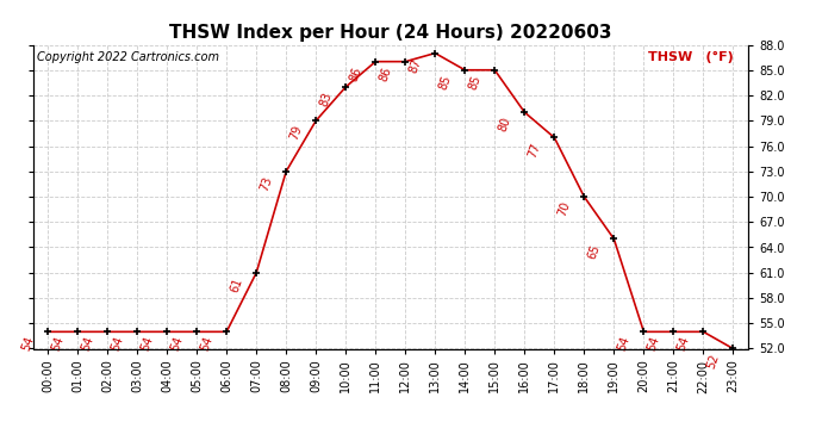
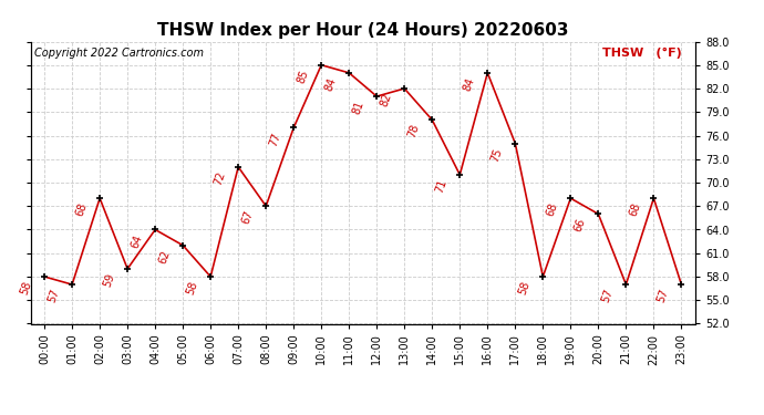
00:00: 54 -> 58
01:00: 54 -> 57
02:00: 54 -> 68
03:00: 54 -> 59
04:00: 54 -> 64
05:00: 54 -> 62
06:00: 54 -> 58
07:00: 61 -> 72
08:00: 73 -> 67
09:00: 79 -> 77
10:00: 83 -> 85
11:00: 86 -> 84
12:00: 86 -> 81
13:00: 87 -> 82
14:00: 85 -> 78
15:00: 85 -> 71
16:00: 80 -> 84
17:00: 77 -> 75
18:00: 70 -> 58
19:00: 65 -> 68
20:00: 54 -> 66
21:00: 54 -> 57
22:00: 54 -> 68
23:00: 52 -> 57
